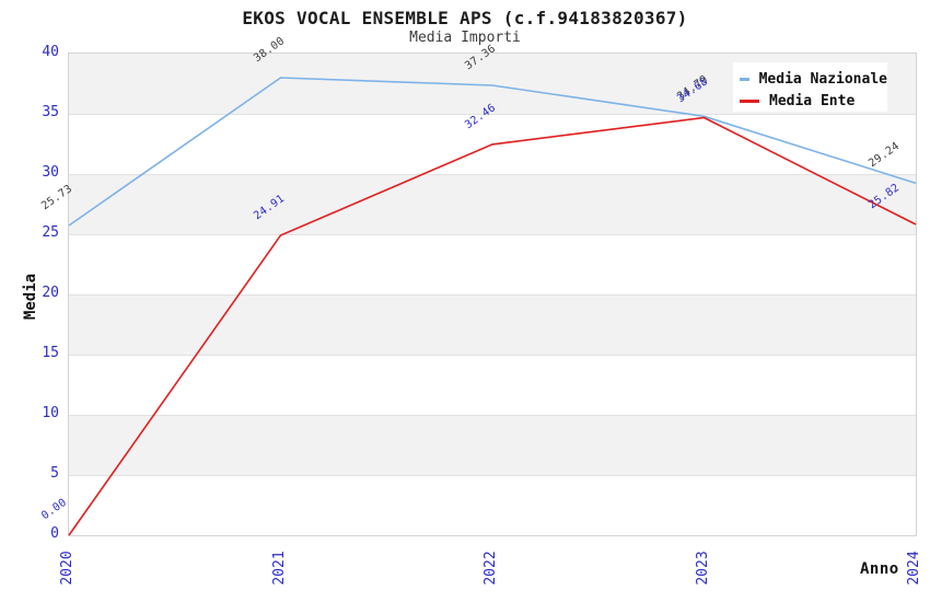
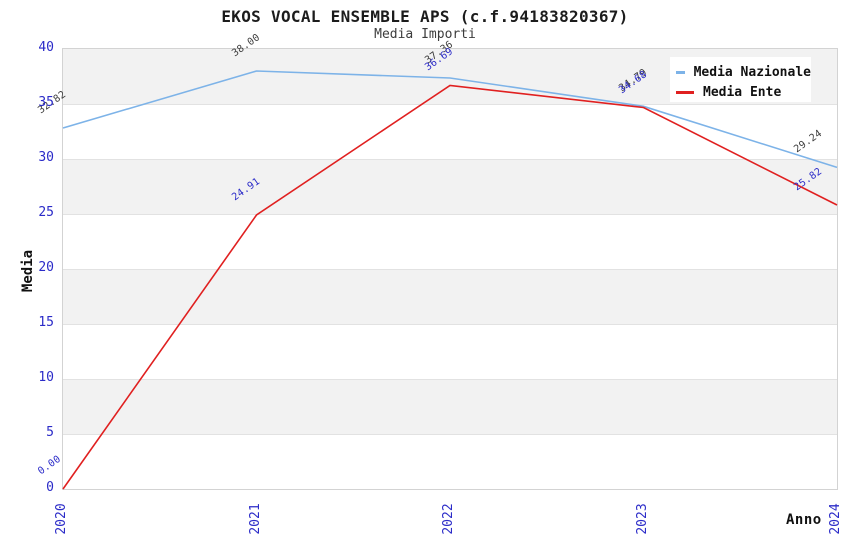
Media Nazionale/2020: 25.73 -> 32.82
Media Ente/2022: 32.46 -> 36.69
